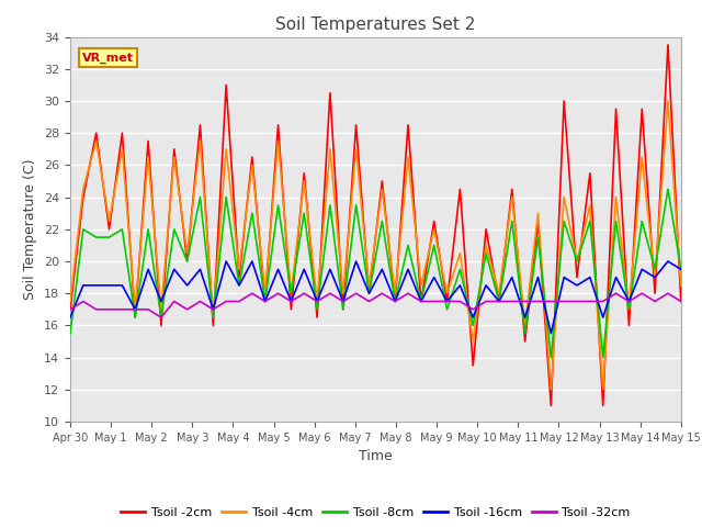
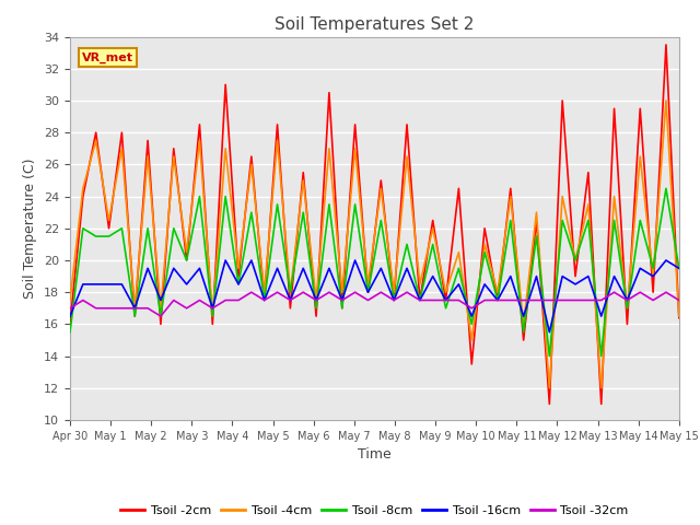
Tsoil -2cm/Apr 30: 17.0 -> 16.0
Tsoil -2cm/May 15: 17.5 -> 16.4
Tsoil -4cm/May 15: 18.5 -> 16.5
